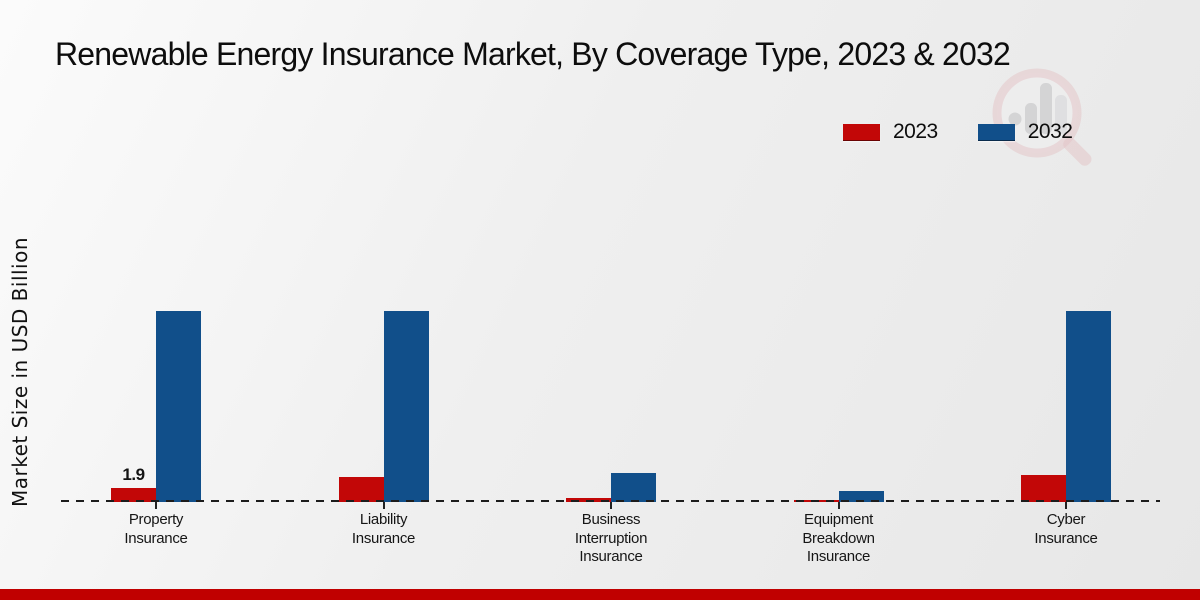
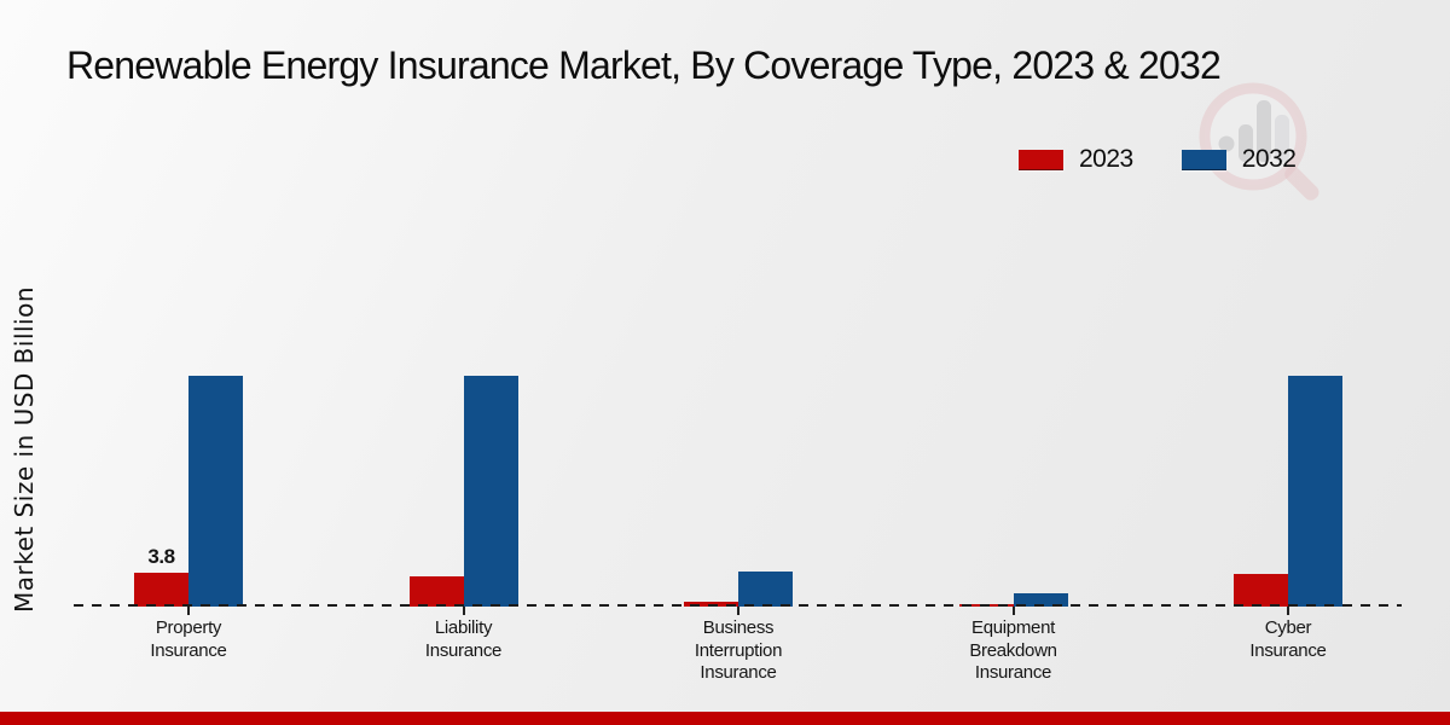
2023/Property Insurance: 1.9 -> 3.8
